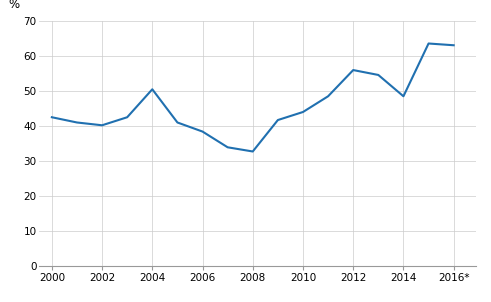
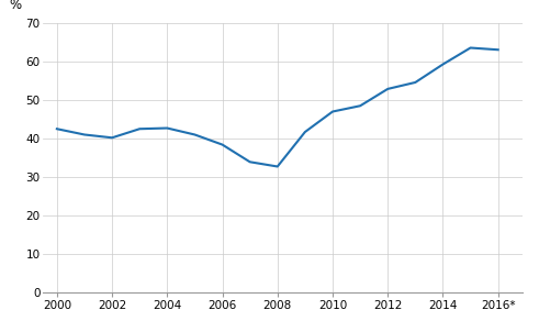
2004: 50.5 -> 42.7
2010: 44.0 -> 47.0
2012: 56.0 -> 52.9
2014: 48.5 -> 59.3
